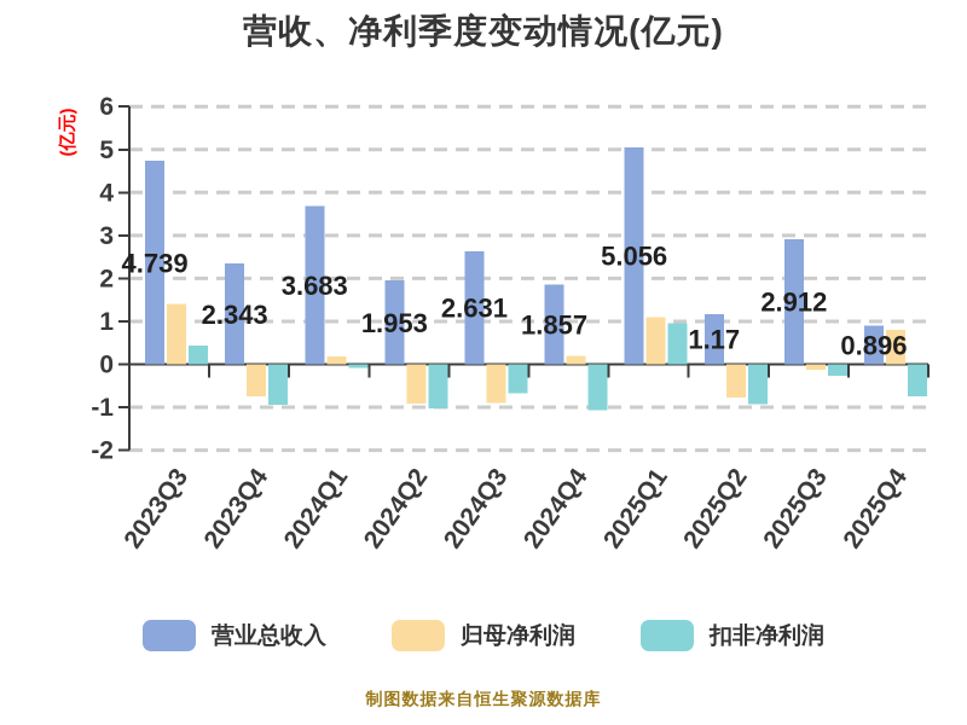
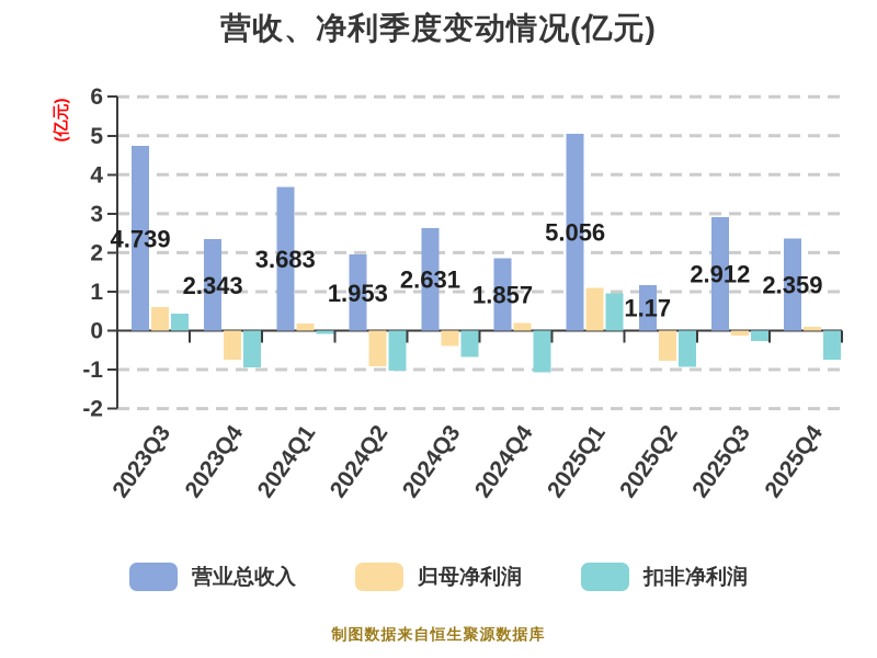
归母净利润/2023Q3: 1.4 -> 0.6
归母净利润/2024Q3: -0.9 -> -0.4
营业总收入/2025Q4: 0.896 -> 2.359
归母净利润/2025Q4: 0.8 -> 0.1
